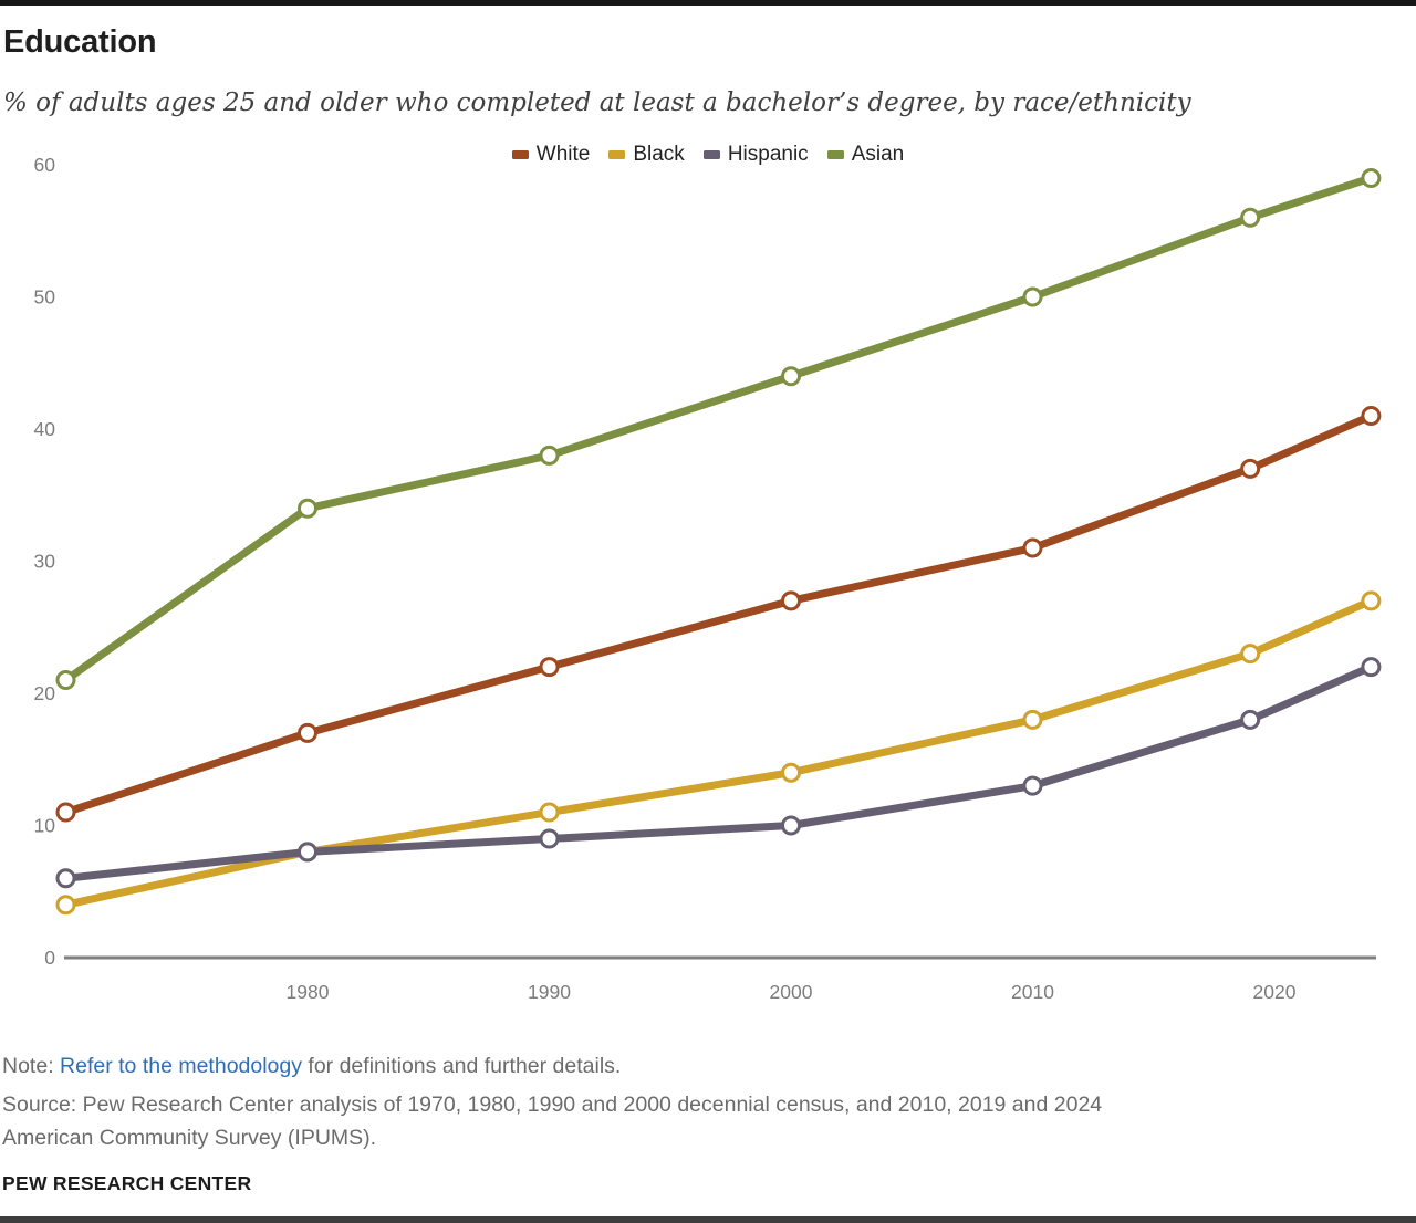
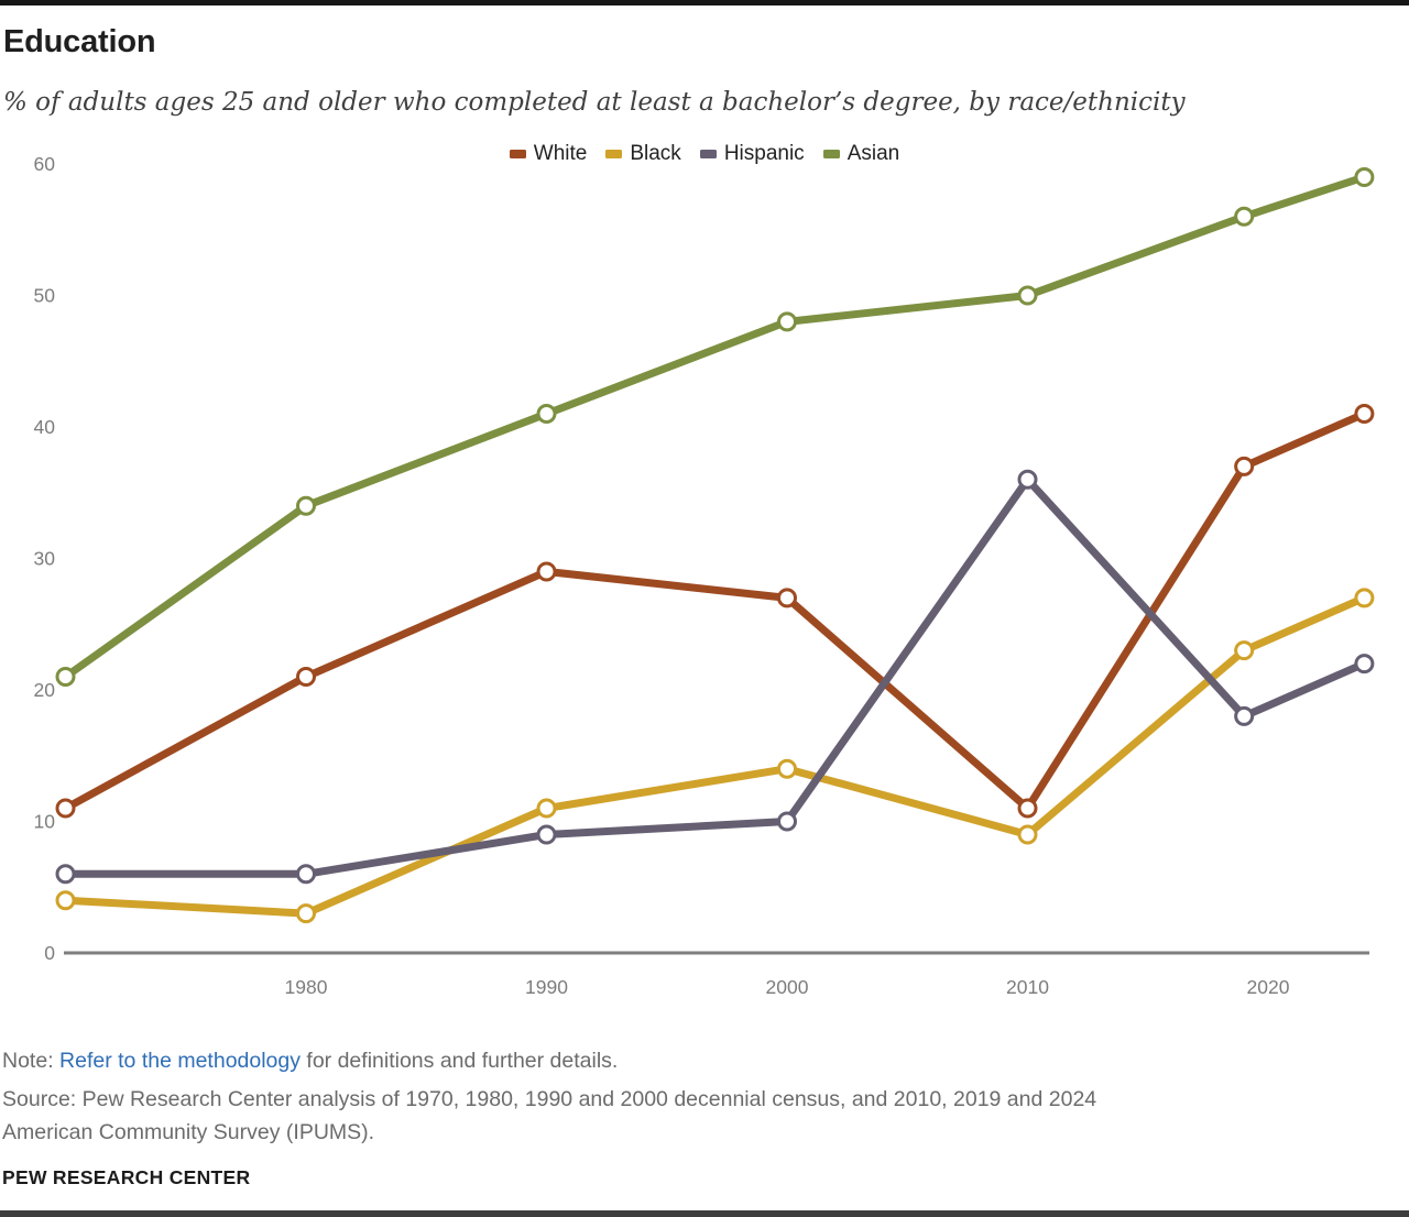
White/1980: 17 -> 21
Black/1980: 8 -> 3
Hispanic/1980: 8 -> 6
White/1990: 22 -> 29
Asian/1990: 38 -> 41
Asian/2000: 44 -> 48
White/2010: 31 -> 11
Black/2010: 18 -> 9
Hispanic/2010: 13 -> 36
